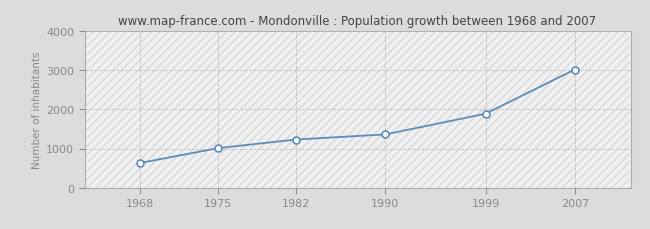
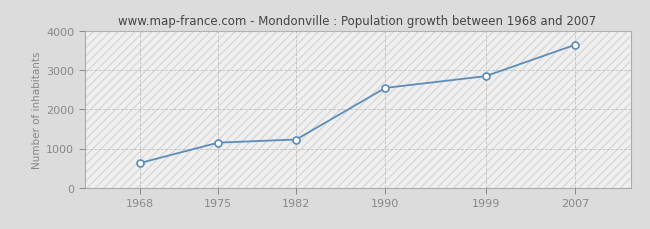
1975: 1010 -> 1150
1990: 1360 -> 2550
1999: 1890 -> 2850
2007: 3020 -> 3650
